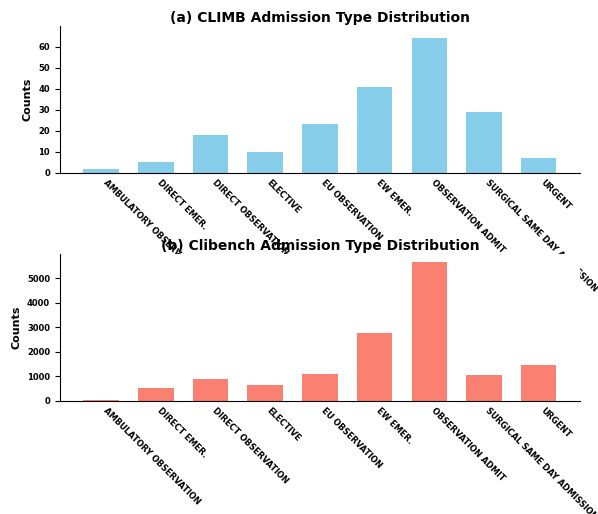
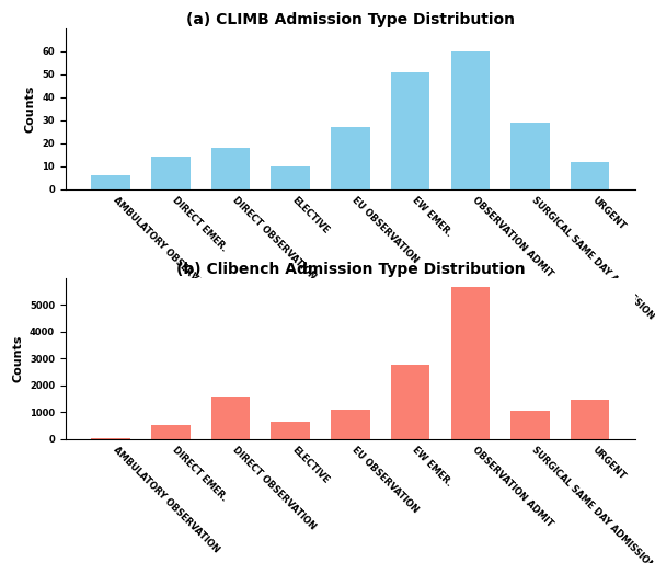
(a) CLIMB Admission Type Distribution/AMBULATORY OBSERVATION: 2 -> 6
(a) CLIMB Admission Type Distribution/DIRECT EMER.: 5 -> 14
(a) CLIMB Admission Type Distribution/EU OBSERVATION: 23 -> 27
(a) CLIMB Admission Type Distribution/EW EMER.: 41 -> 51
(a) CLIMB Admission Type Distribution/OBSERVATION ADMIT: 64 -> 60
(a) CLIMB Admission Type Distribution/URGENT: 7 -> 12
DIRECT OBSERVATION: 880 -> 1600
